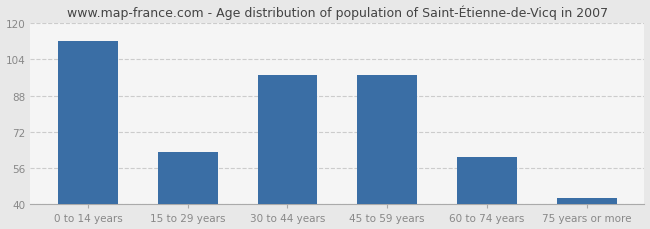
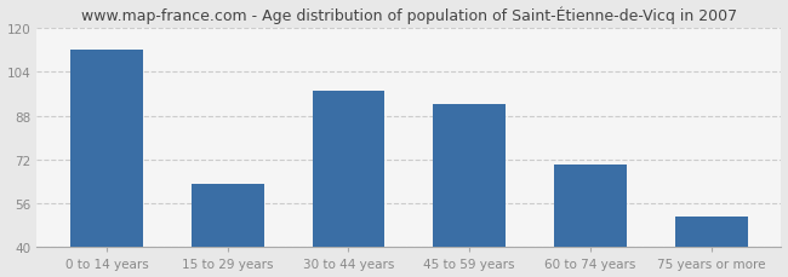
45 to 59 years: 97 -> 92
60 to 74 years: 61 -> 70
75 years or more: 43 -> 51
